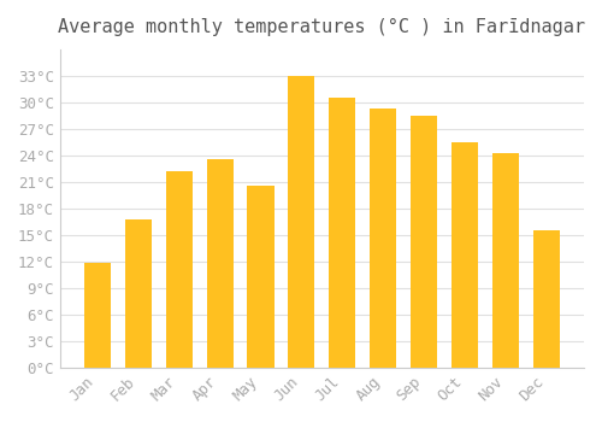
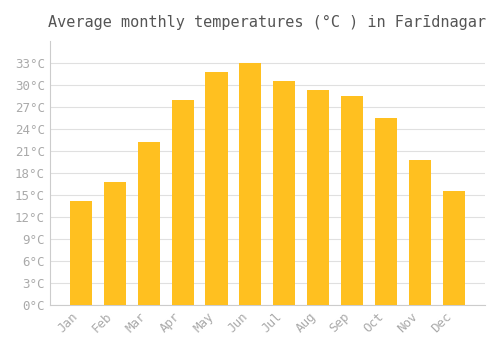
Jan: 11.8°C -> 14.2°C
Apr: 23.6°C -> 28.0°C
May: 20.6°C -> 31.8°C
Nov: 24.2°C -> 19.8°C
